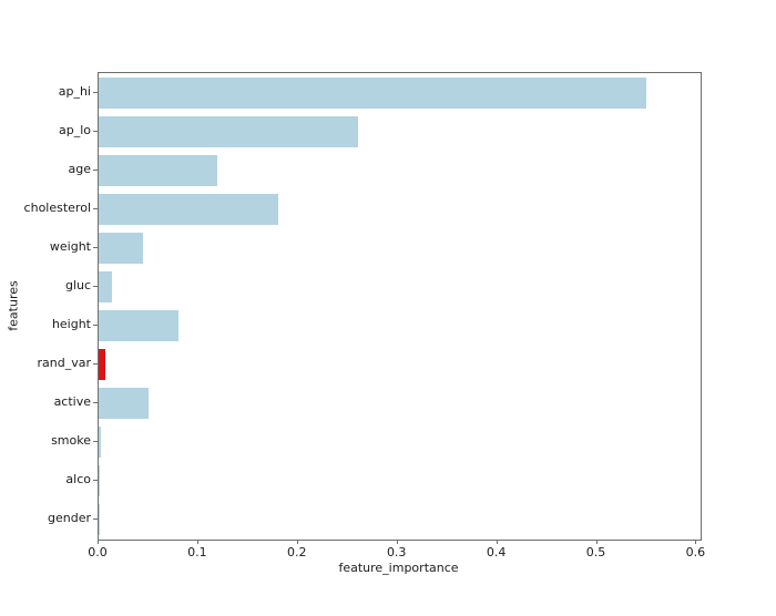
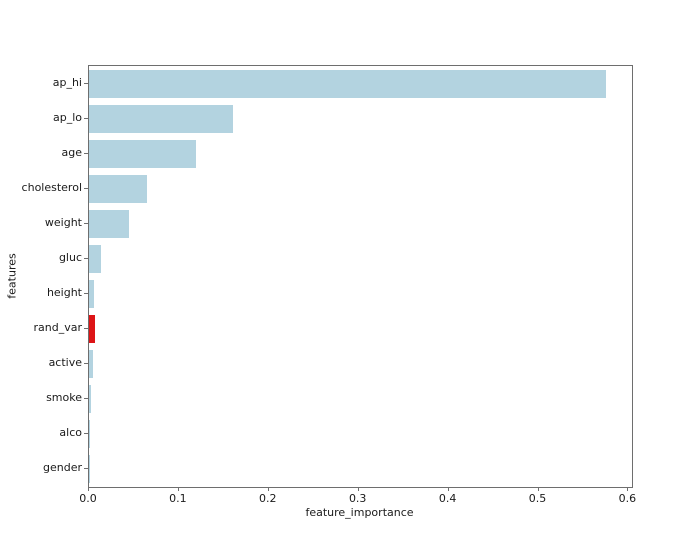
ap_hi: 0.55 -> 0.57
ap_lo: 0.26 -> 0.16
cholesterol: 0.18 -> 0.06
height: 0.08 -> 0.01
active: 0.05 -> 0.01
